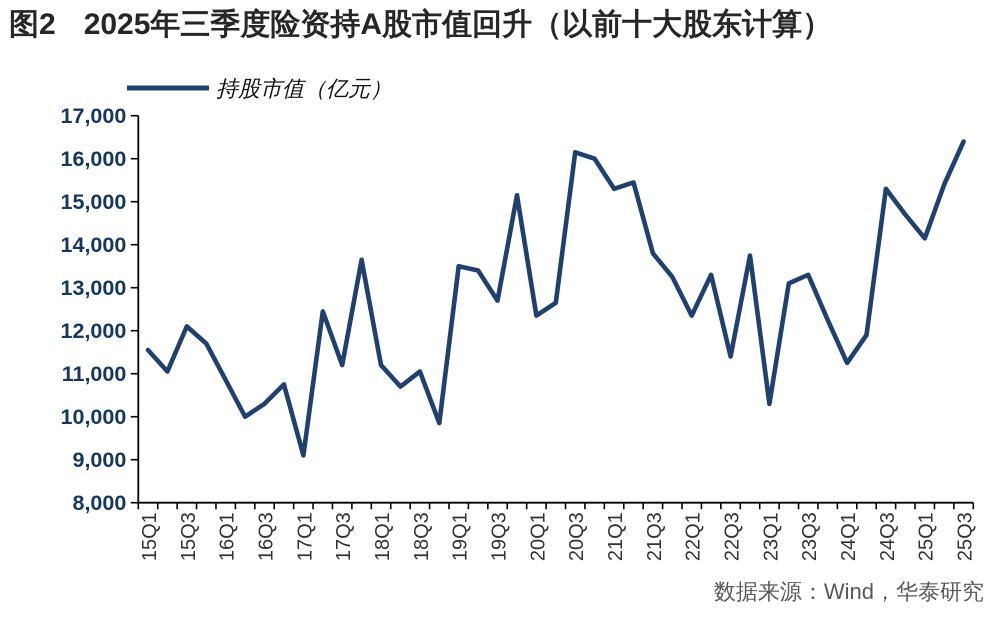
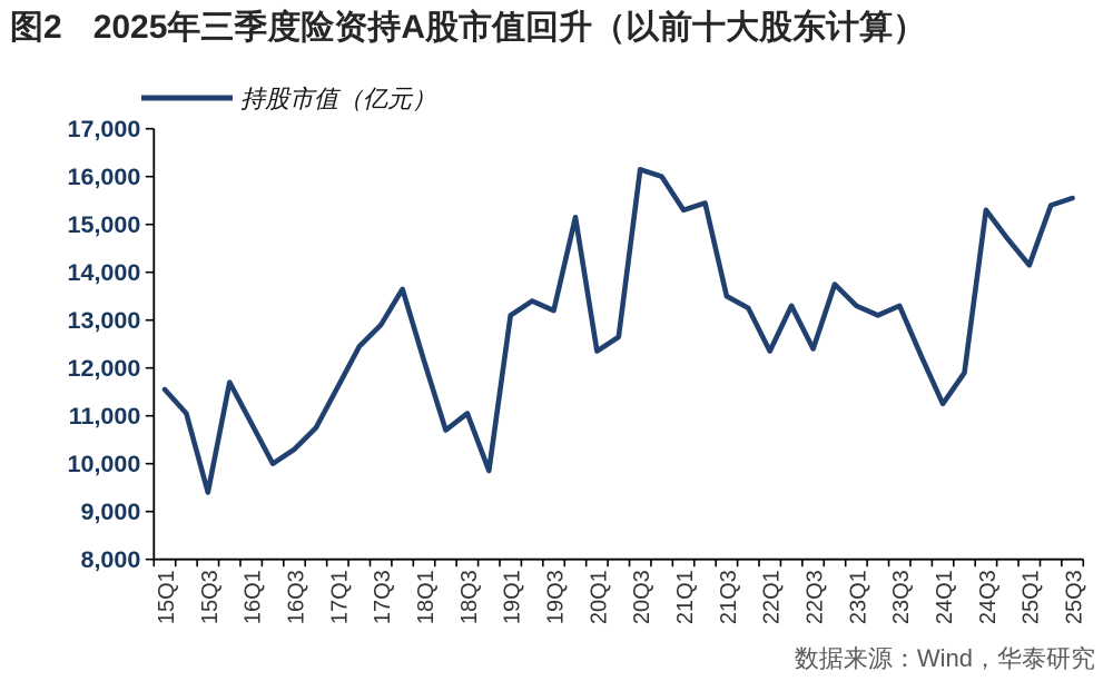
15Q3: 12100 -> 9400
17Q1: 9100 -> 11600
17Q3: 11200 -> 12900
18Q1: 11200 -> 12200
19Q1: 13500 -> 13100
19Q3: 12700 -> 13200
21Q3: 13800 -> 13500
22Q3: 11400 -> 12400
23Q1: 10300 -> 13300
25Q3: 16400 -> 15600
